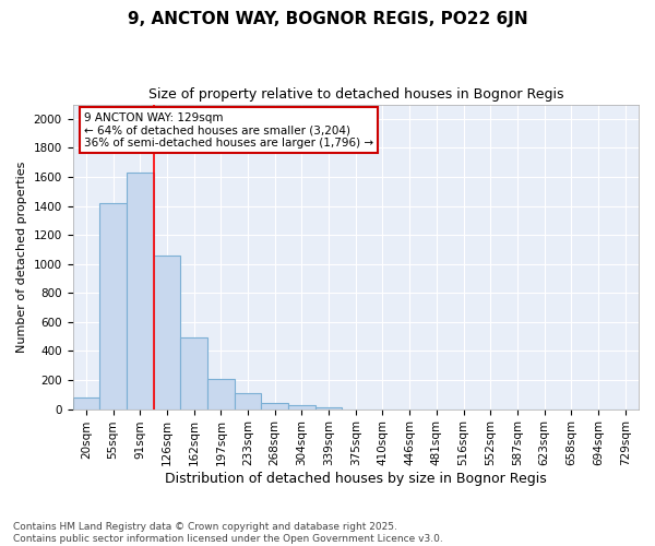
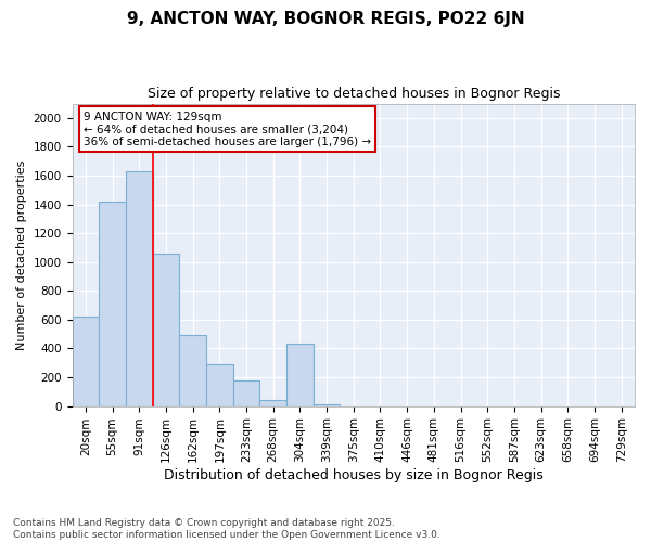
20sqm: 80 -> 620
197sqm: 200 -> 290
233sqm: 110 -> 180
304sqm: 20 -> 430
